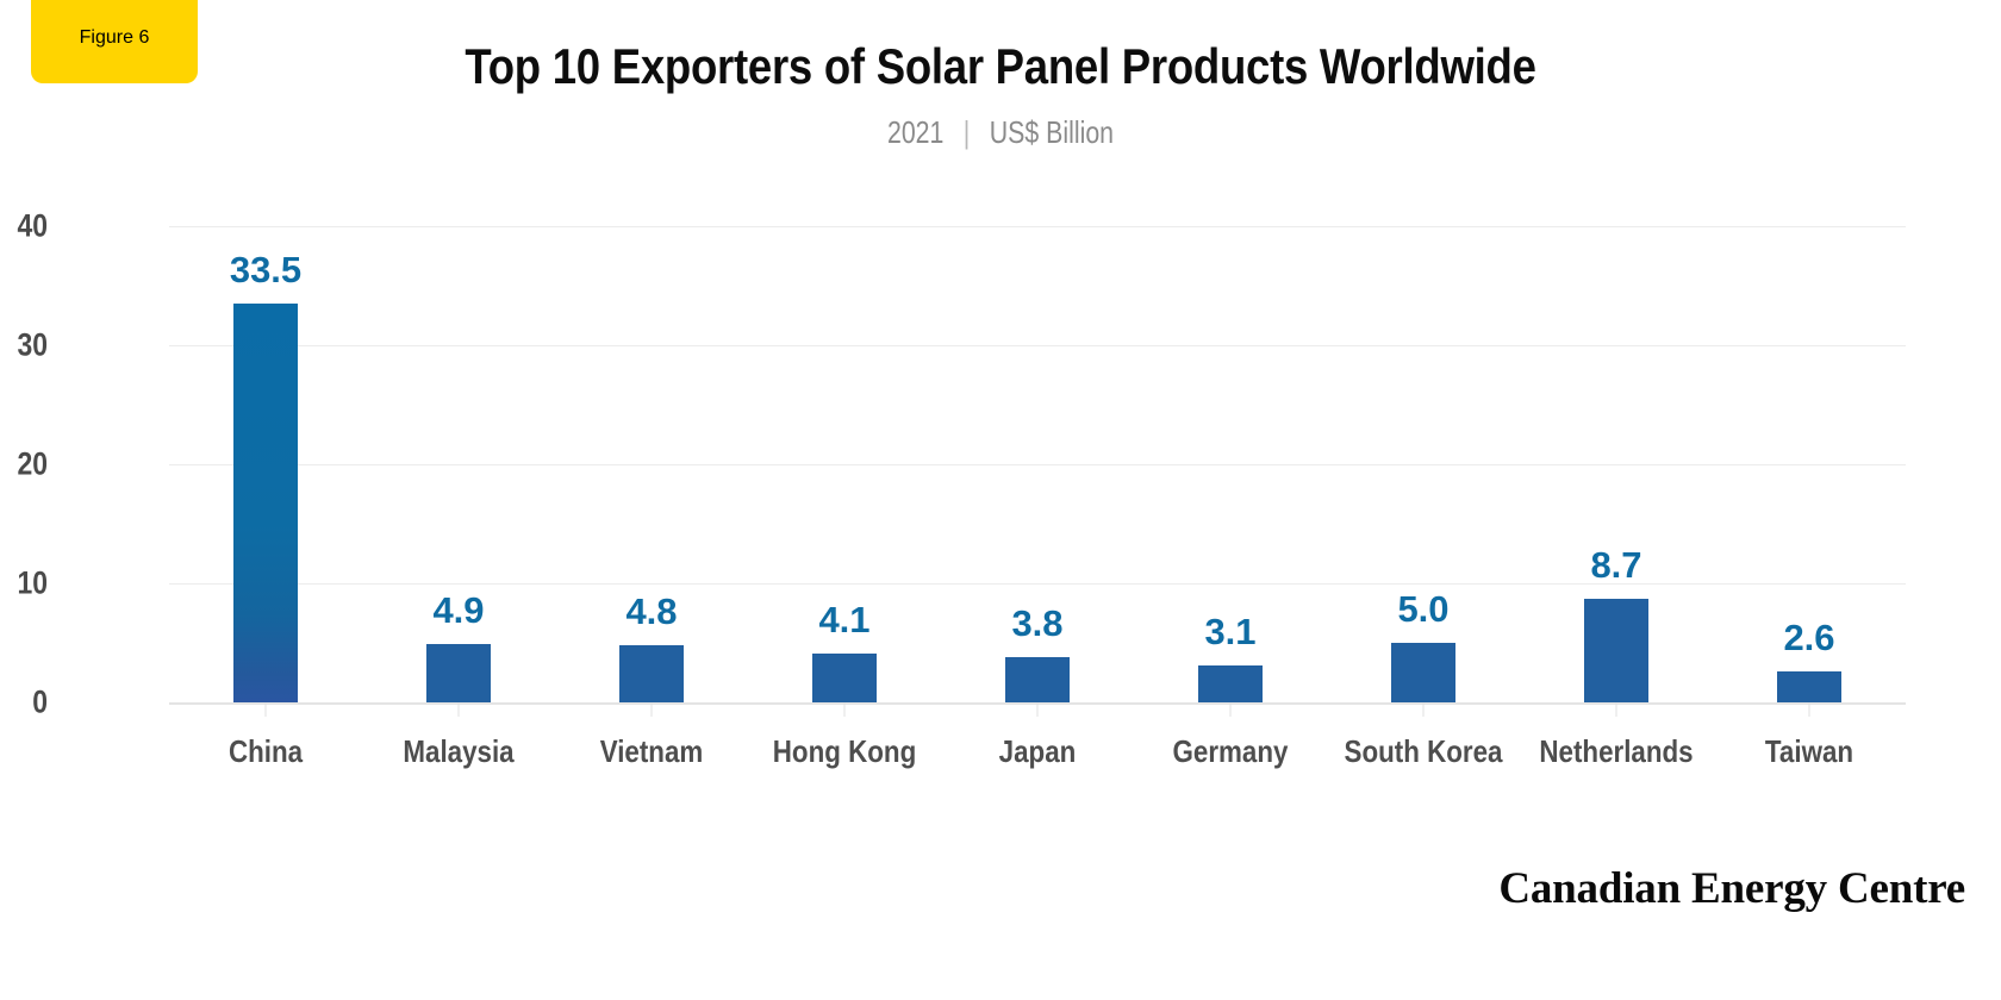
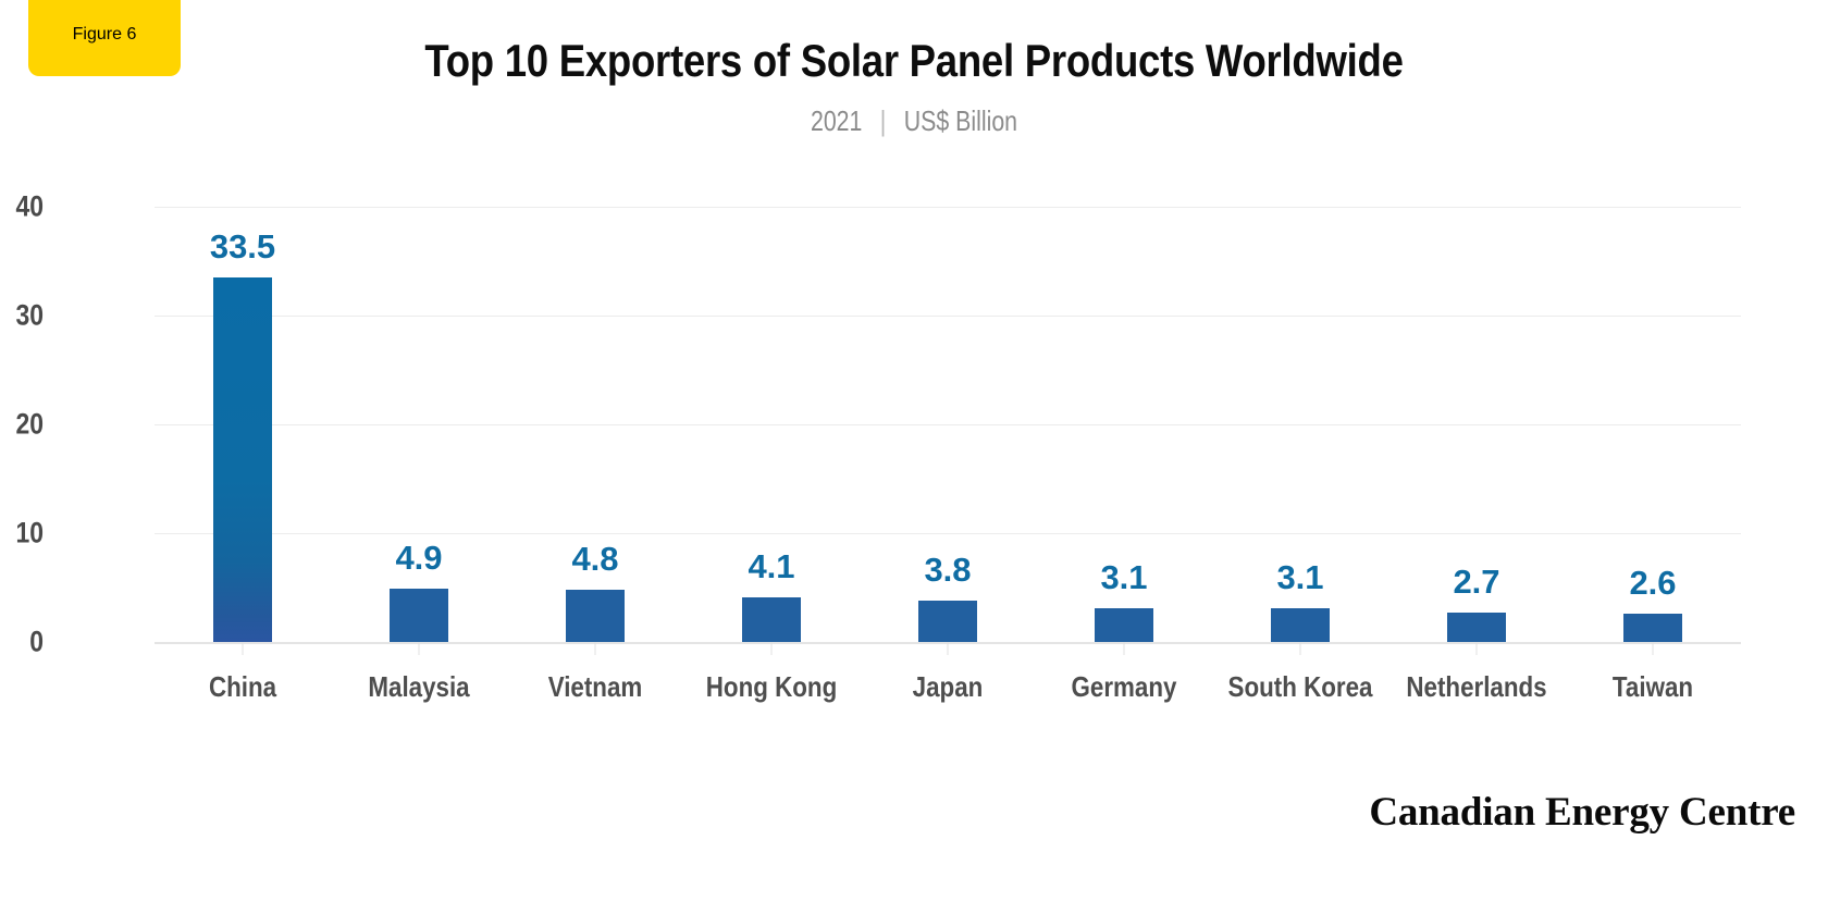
South Korea: 5.0 -> 3.1
Netherlands: 8.7 -> 2.7
